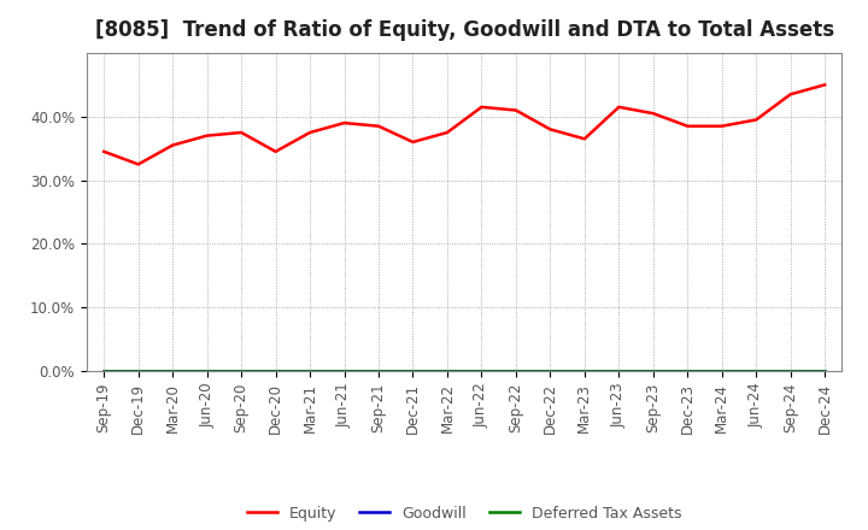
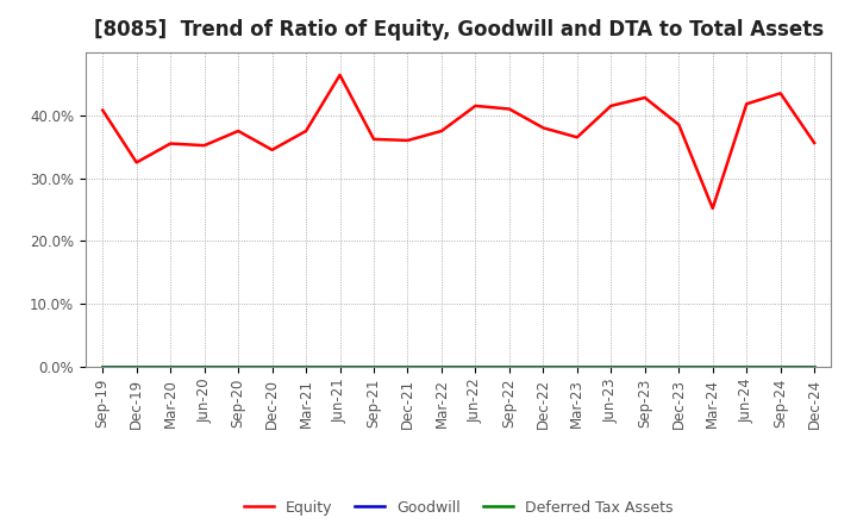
Equity/Sep-19: 34.5% -> 40.8%
Equity/Jun-20: 37.0% -> 35.2%
Equity/Jun-21: 39.0% -> 46.4%
Equity/Sep-21: 38.5% -> 36.2%
Equity/Sep-23: 40.5% -> 42.8%
Equity/Mar-24: 38.5% -> 25.2%
Equity/Jun-24: 39.5% -> 41.8%
Equity/Dec-24: 45.0% -> 35.6%
